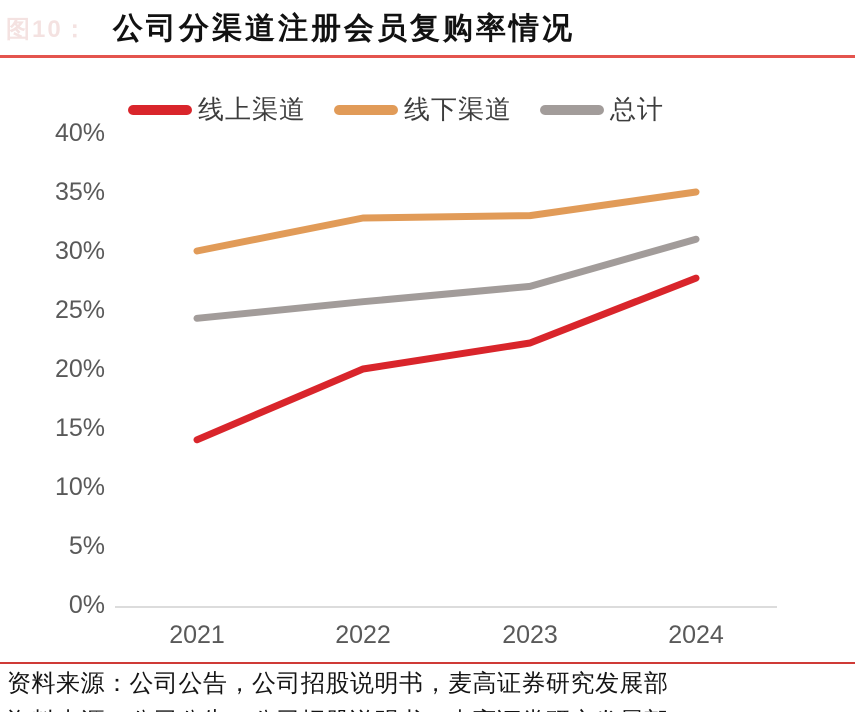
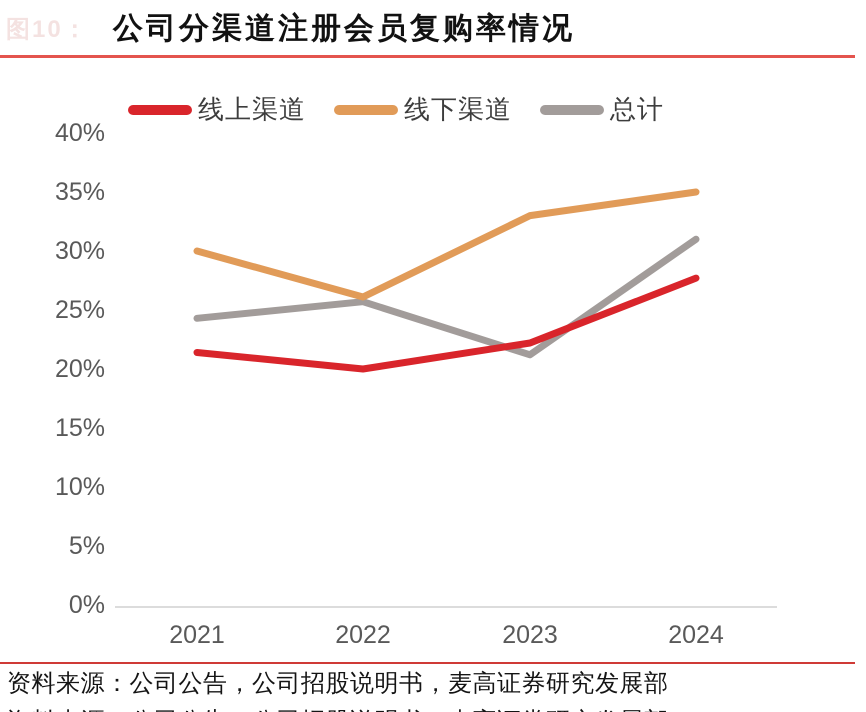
线上渠道/2021: 14.0% -> 21.4%
线下渠道/2022: 32.8% -> 26.1%
总计/2023: 27.0% -> 21.2%
